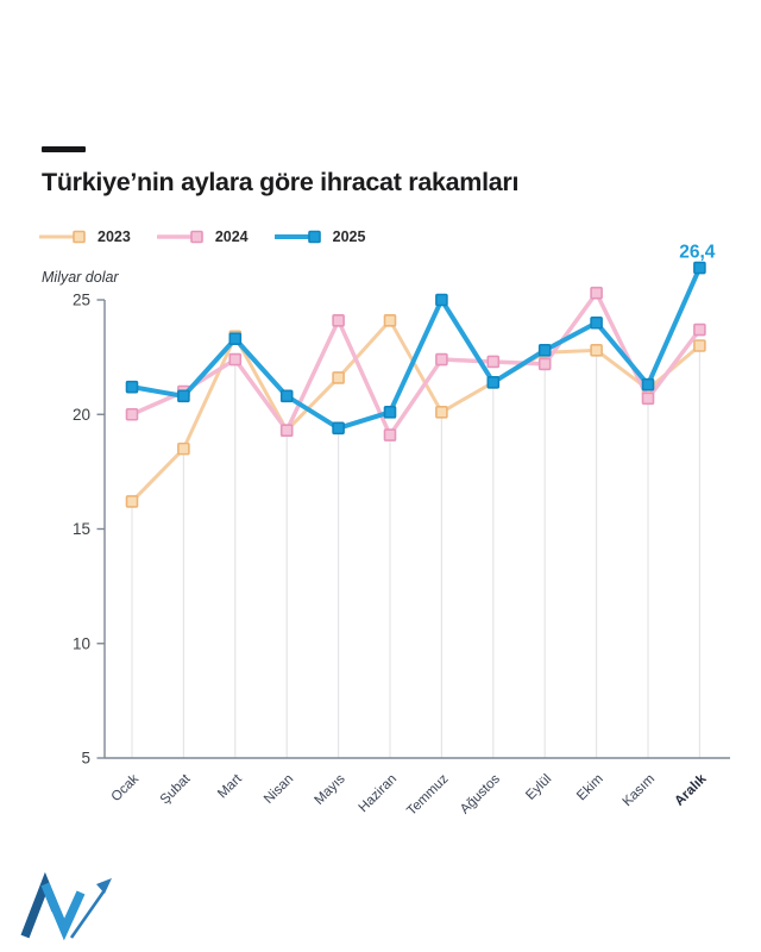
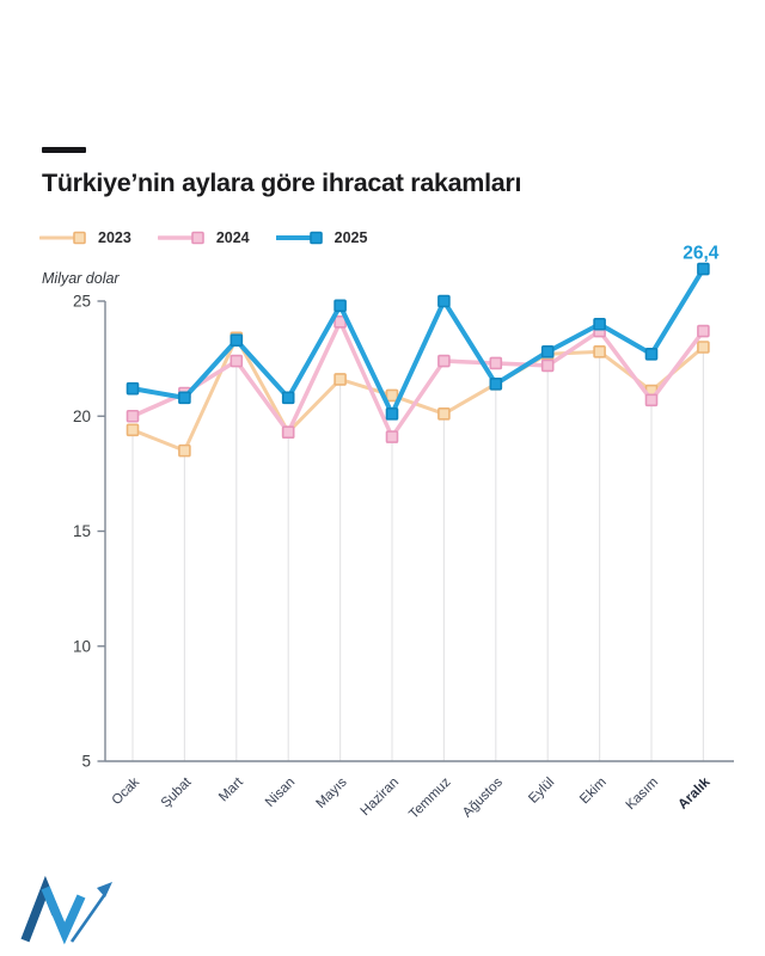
2023/Ocak: 16.2 -> 19.4
2025/Mayıs: 19.4 -> 24.8
2023/Haziran: 24.1 -> 20.9
2024/Ekim: 25.3 -> 23.7
2025/Kasım: 21.3 -> 22.7
